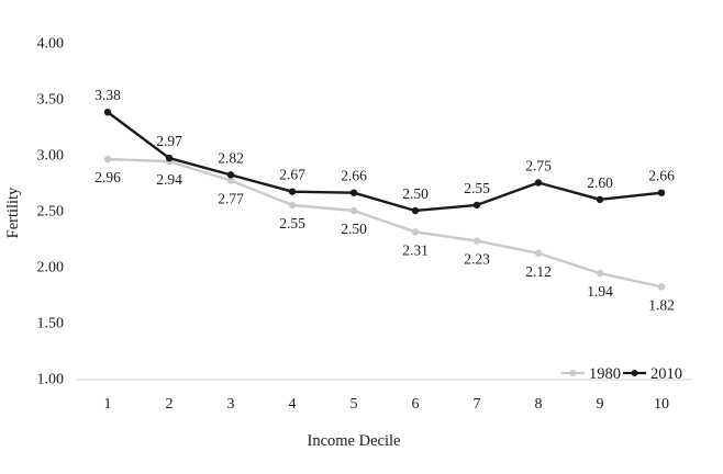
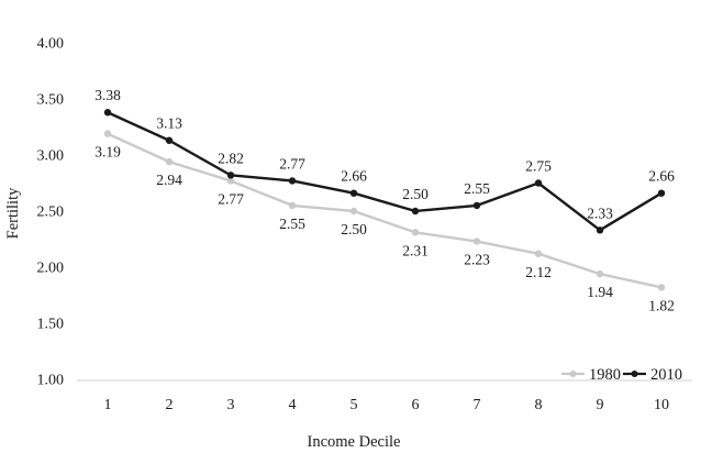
1980/1: 2.96 -> 3.19
2010/2: 2.97 -> 3.13
2010/4: 2.67 -> 2.77
2010/9: 2.60 -> 2.33
